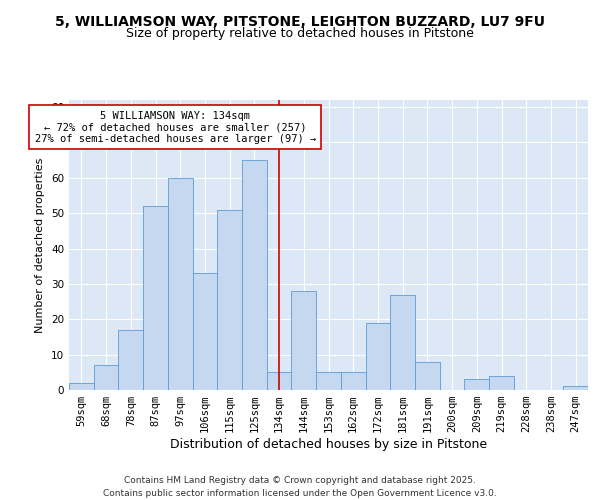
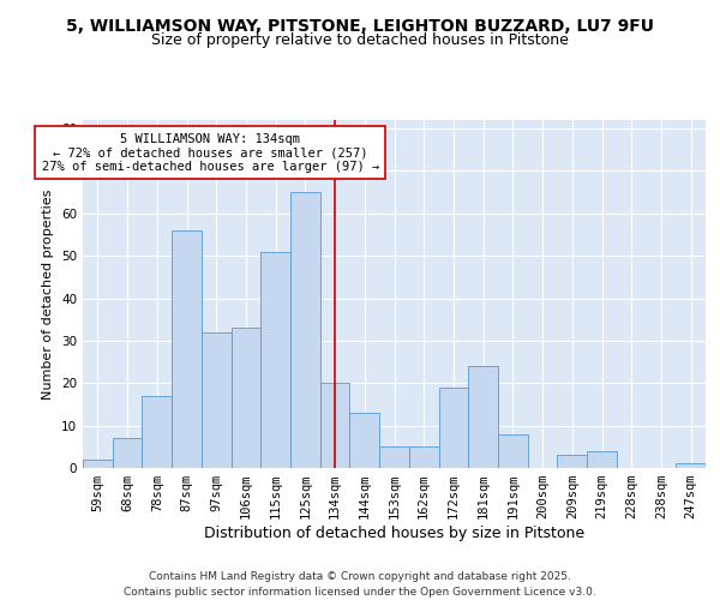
87sqm: 52 -> 56
97sqm: 60 -> 32
134sqm: 5 -> 20
144sqm: 28 -> 13
181sqm: 27 -> 24
